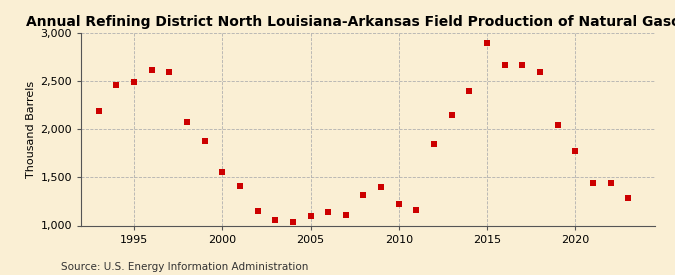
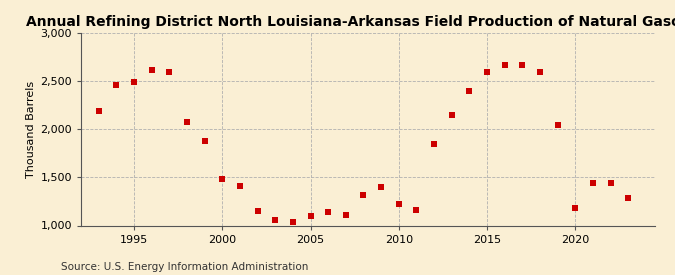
2000: 1,560 -> 1,480
2015: 2,900 -> 2,600
2020: 1,770 -> 1,180
